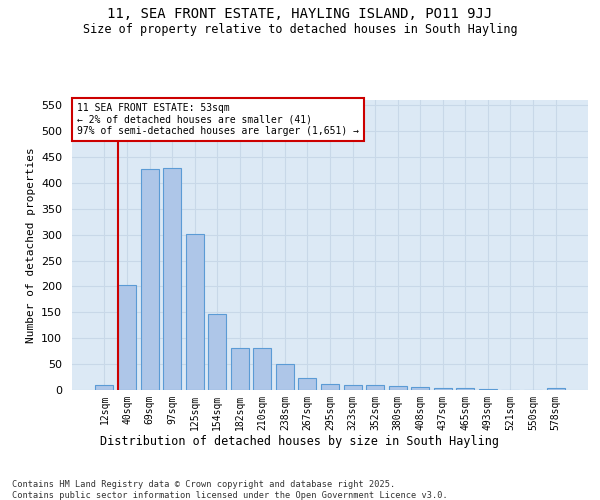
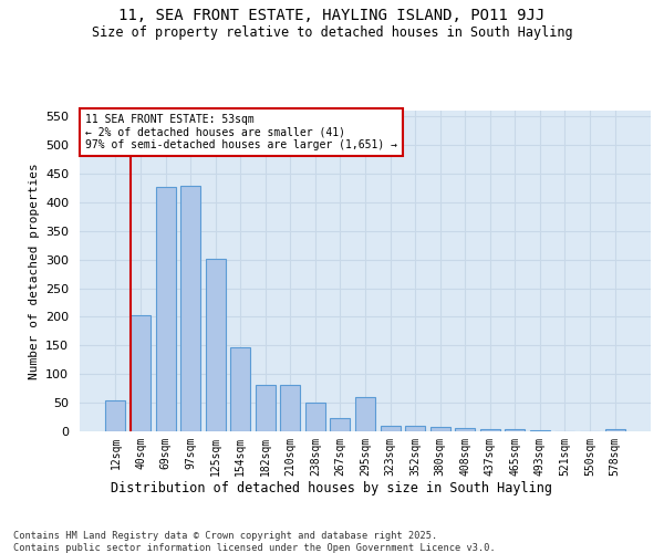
12sqm: 10 -> 54
295sqm: 12 -> 60
